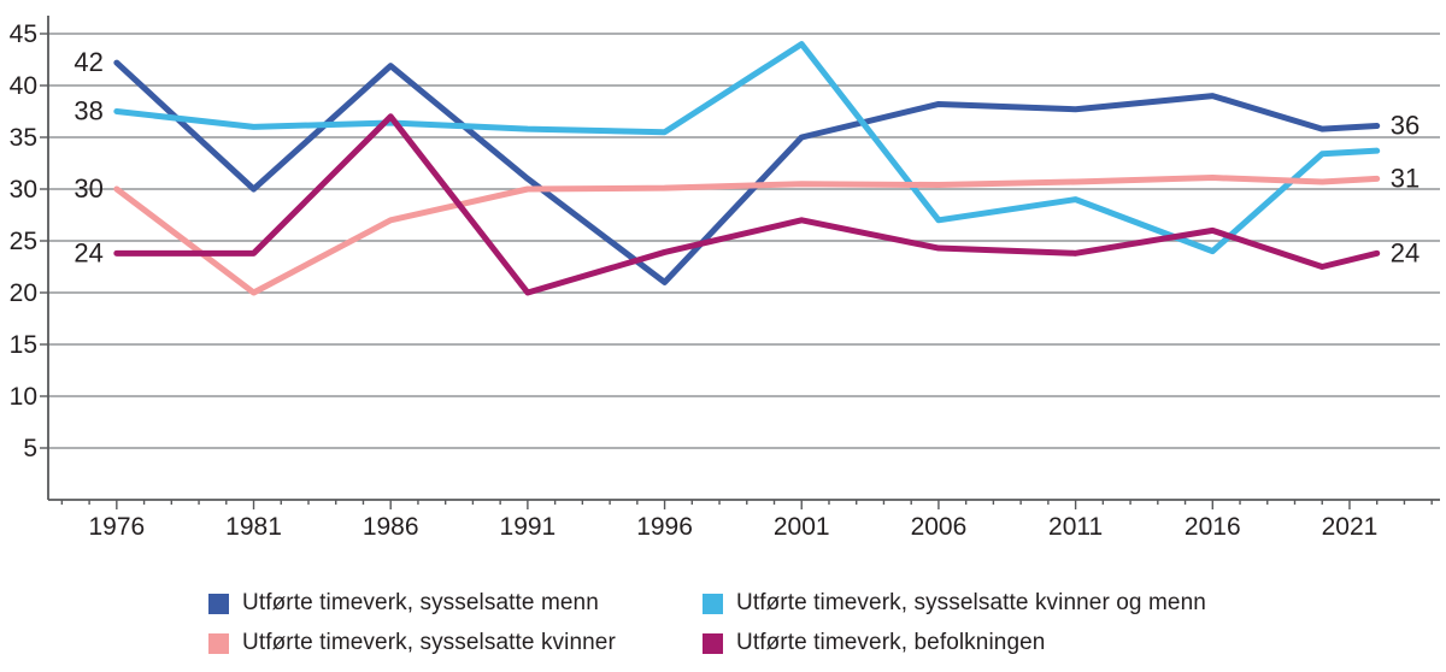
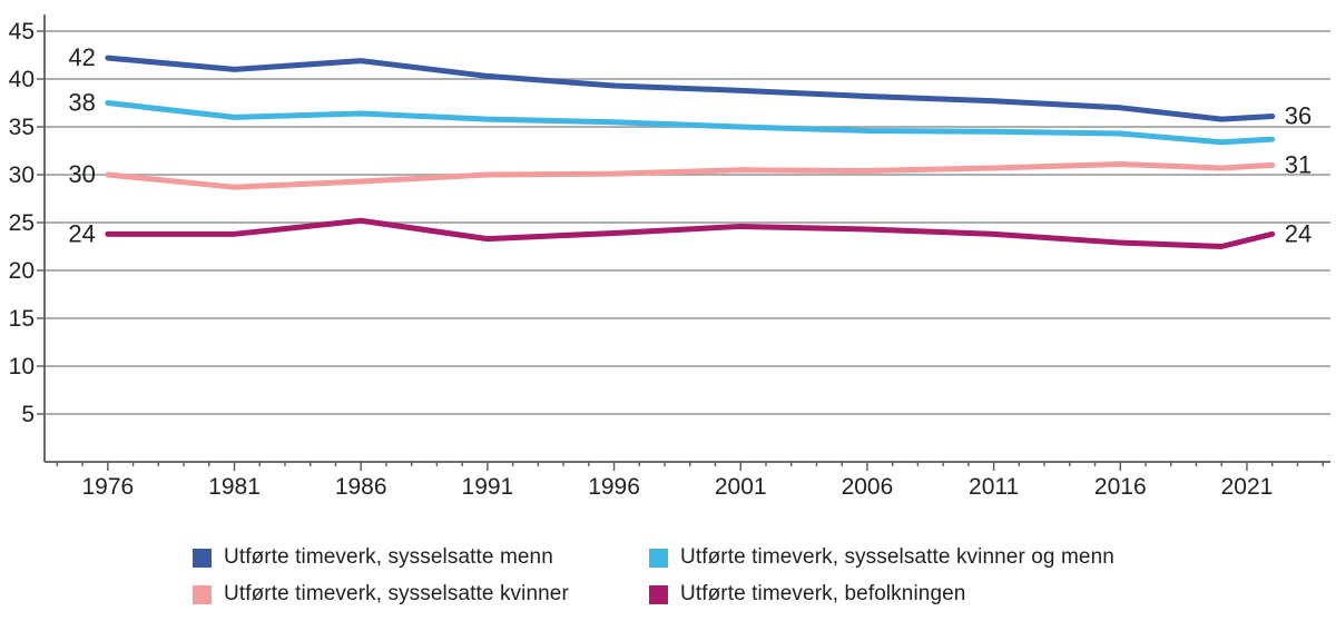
Utførte timeverk, sysselsatte menn/1981: 30 -> 41
Utførte timeverk, sysselsatte kvinner/1981: 20 -> 29
Utførte timeverk, sysselsatte kvinner/1986: 27 -> 29
Utførte timeverk, befolkningen/1986: 37 -> 25
Utførte timeverk, sysselsatte menn/1991: 31 -> 40
Utførte timeverk, befolkningen/1991: 20 -> 23
Utførte timeverk, sysselsatte menn/1996: 21 -> 39
Utførte timeverk, sysselsatte menn/2001: 35 -> 39
Utførte timeverk, sysselsatte kvinner og menn/2001: 44 -> 35
Utførte timeverk, befolkningen/2001: 27 -> 25
Utførte timeverk, sysselsatte kvinner og menn/2006: 27 -> 35
Utførte timeverk, sysselsatte kvinner og menn/2011: 29 -> 34
Utførte timeverk, sysselsatte menn/2016: 39 -> 37
Utførte timeverk, sysselsatte kvinner og menn/2016: 24 -> 34
Utførte timeverk, befolkningen/2016: 26 -> 23
